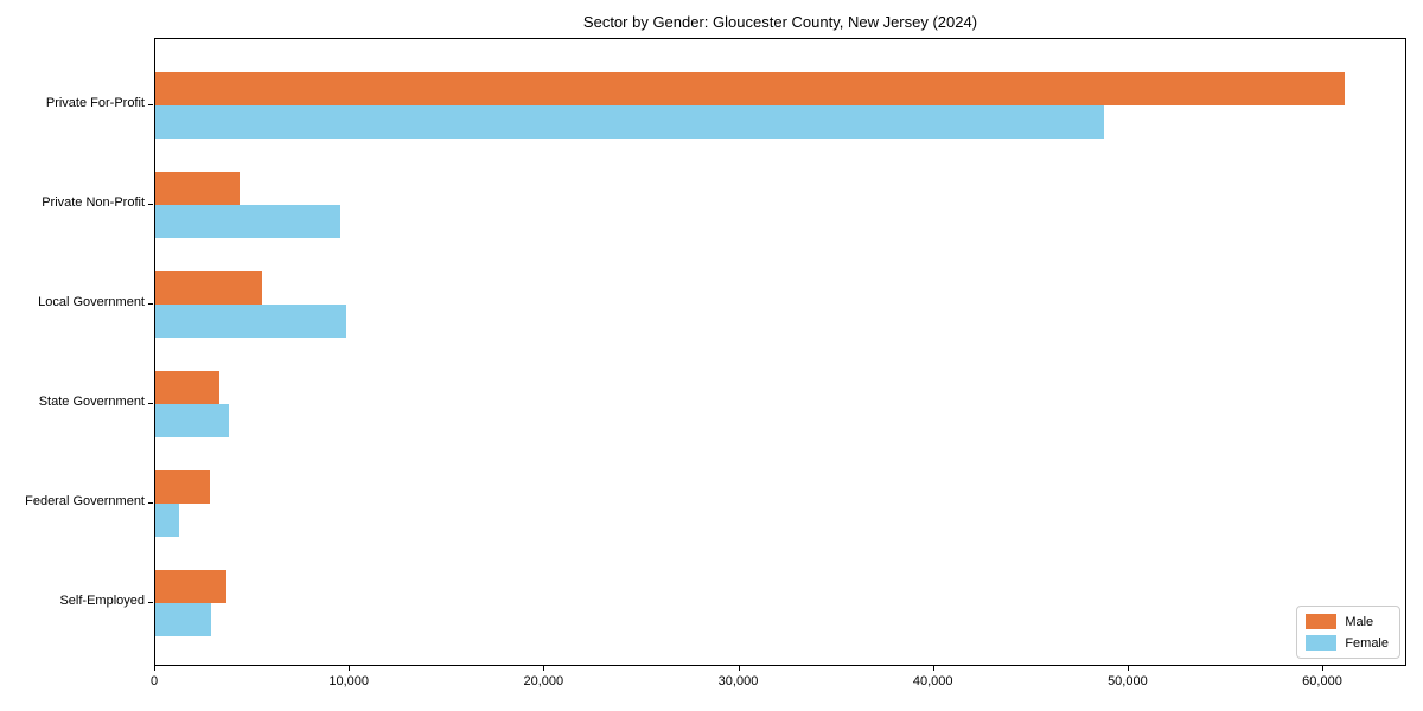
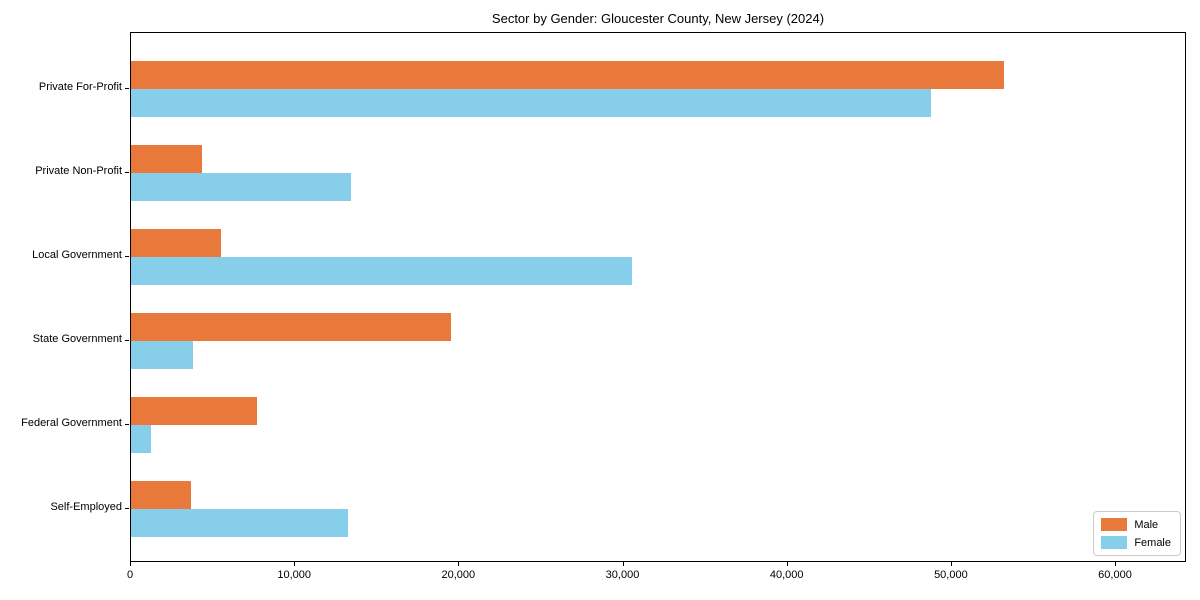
Male/Private For-Profit: 61100 -> 53200
Female/Private Non-Profit: 9500 -> 13400
Female/Local Government: 9800 -> 30500
Male/State Government: 3300 -> 19500
Male/Federal Government: 2800 -> 7700
Female/Self-Employed: 2800 -> 13200
